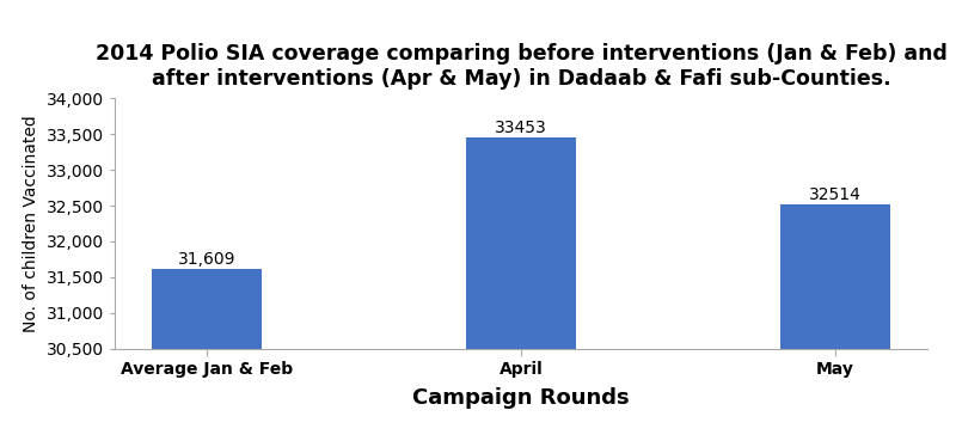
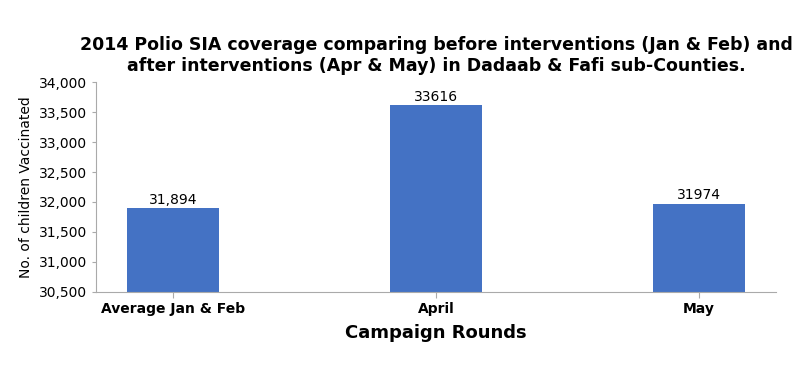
Average Jan & Feb: 31,609 -> 31,894
April: 33453 -> 33616
May: 32514 -> 31974
